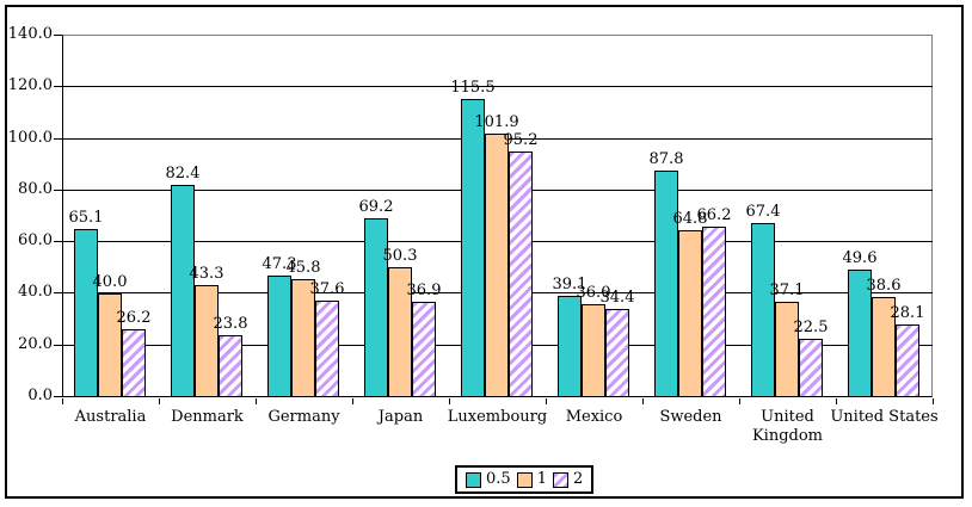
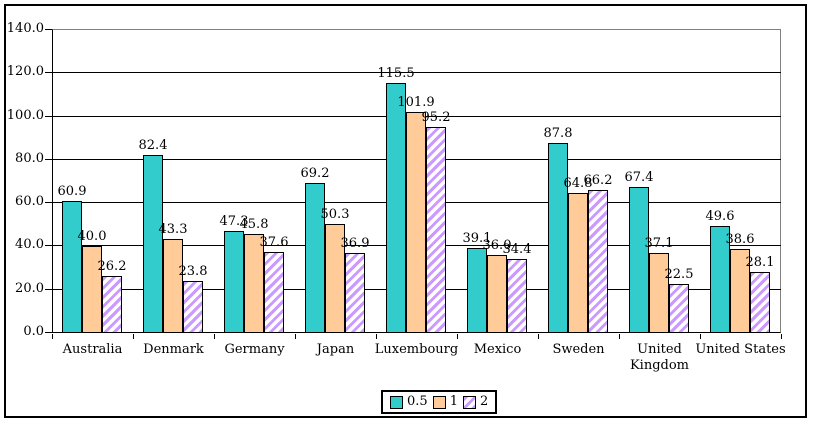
0.5/Australia: 65.1 -> 60.9
